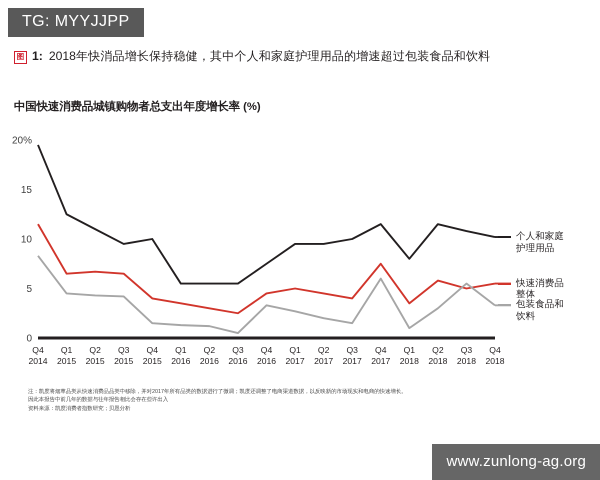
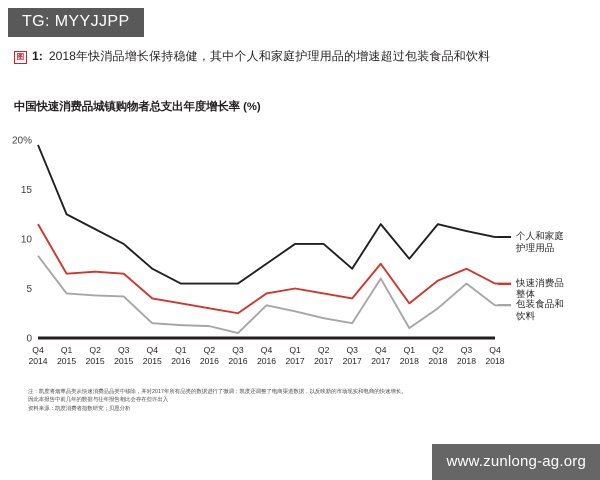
个人和家庭护理用品/Q4 2015: 10% -> 7%
个人和家庭护理用品/Q3 2017: 10% -> 7%
快速消费品整体/Q3 2018: 5% -> 7%
